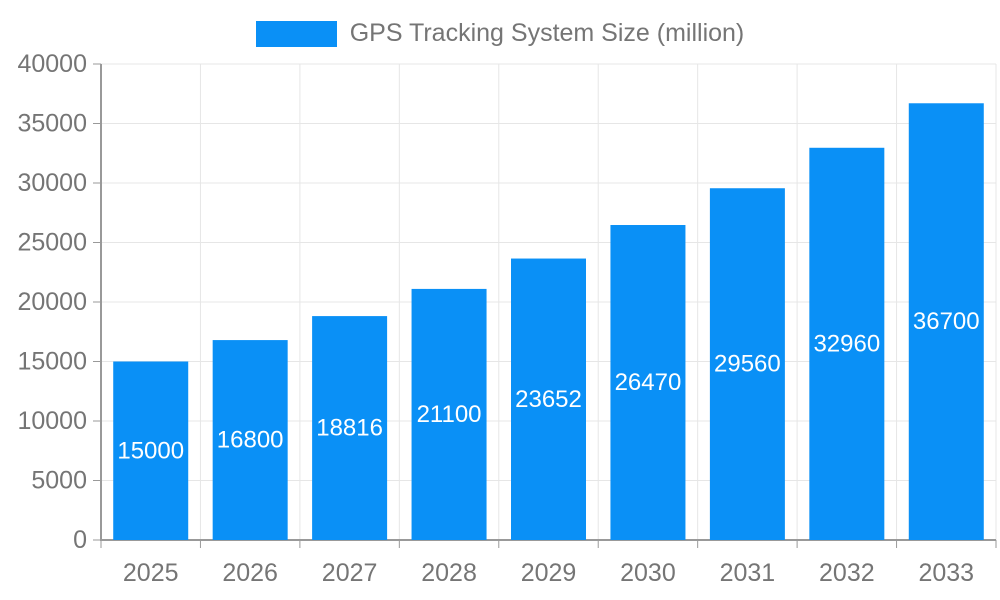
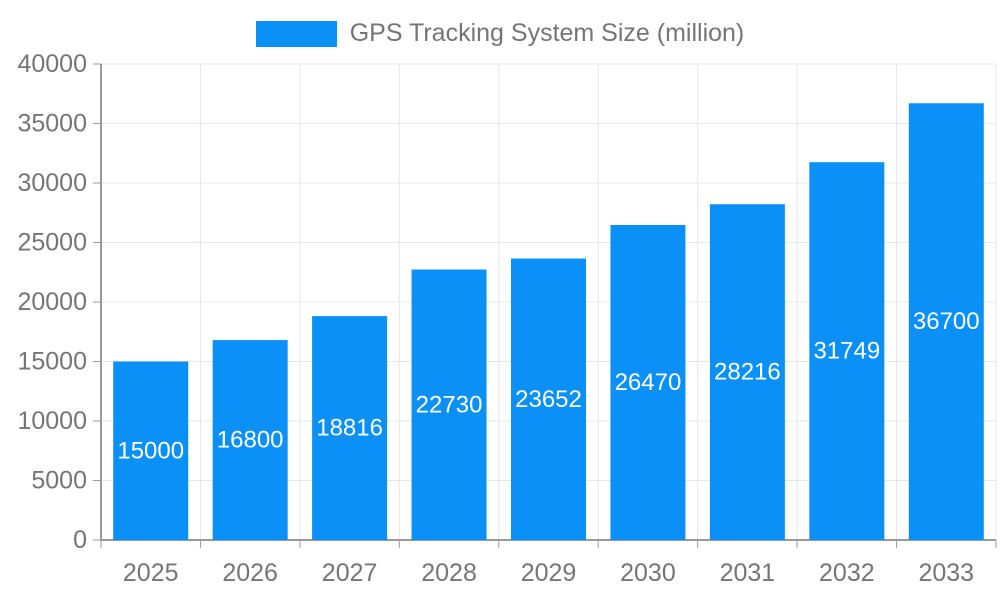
2028: 21100 -> 22730
2031: 29560 -> 28216
2032: 32960 -> 31749
